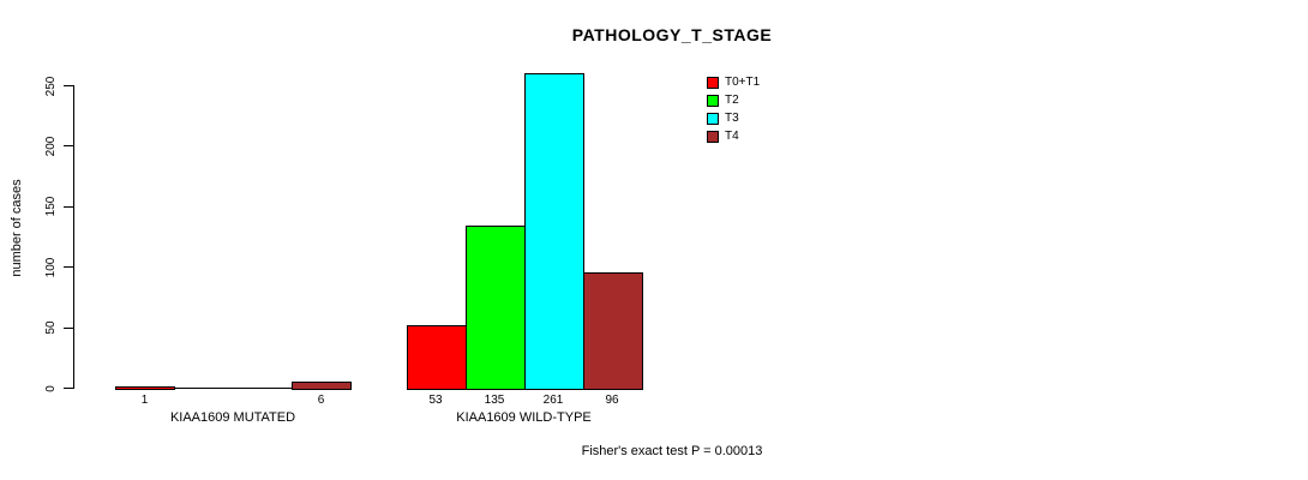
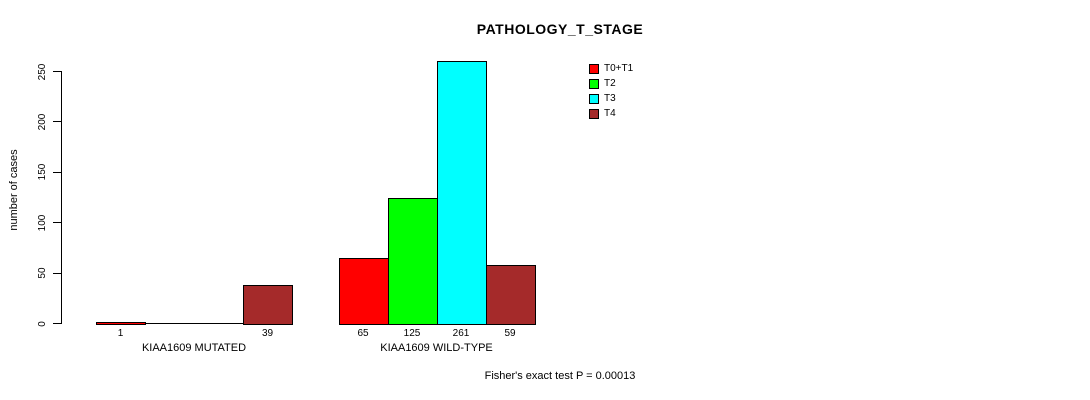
T4/KIAA1609 MUTATED: 6 -> 39
T0+T1/KIAA1609 WILD-TYPE: 53 -> 65
T2/KIAA1609 WILD-TYPE: 135 -> 125
T4/KIAA1609 WILD-TYPE: 96 -> 59
